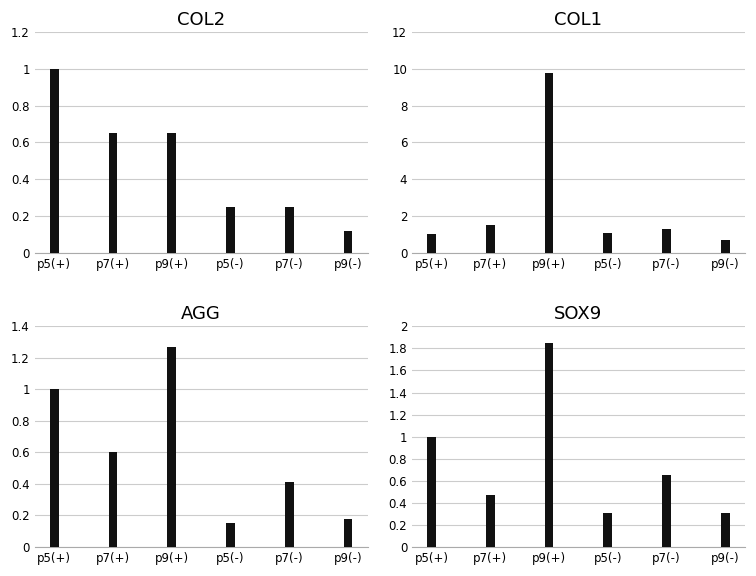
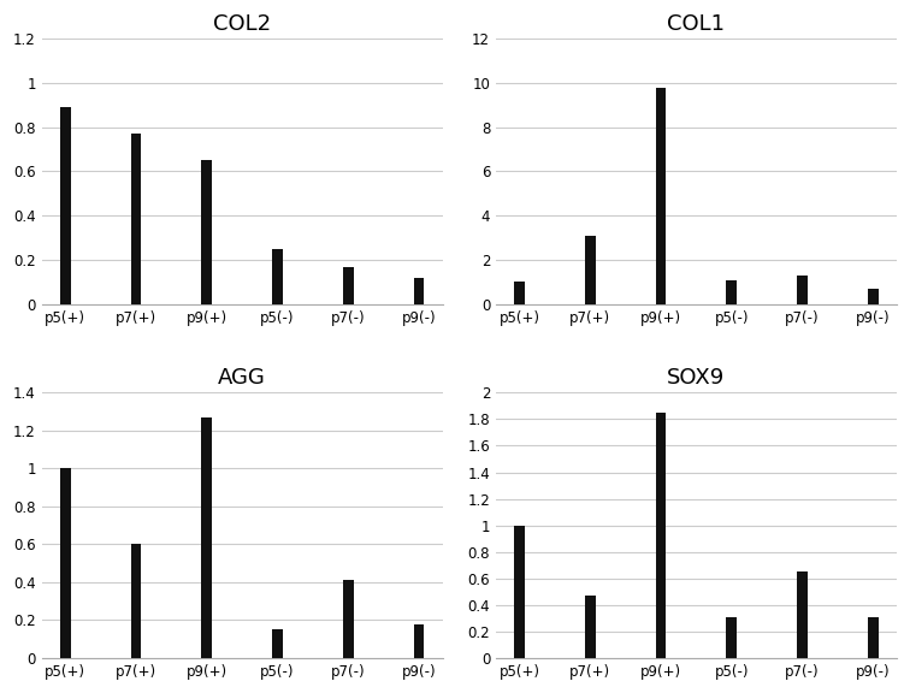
COL2/p5(+): 1.00 -> 0.89
COL2/p7(+): 0.65 -> 0.77
COL2/p7(-): 0.25 -> 0.17
COL1/p7(+): 1.5 -> 3.1
